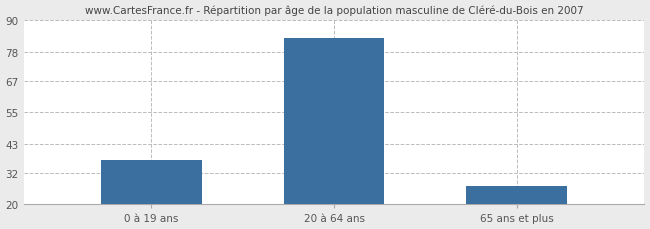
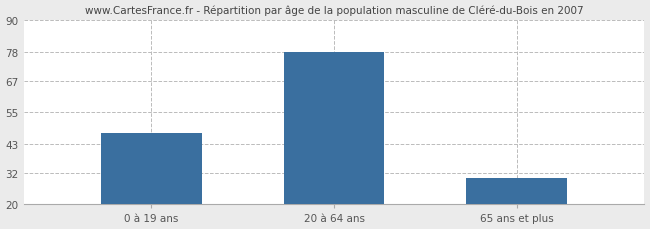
0 à 19 ans: 37 -> 47
20 à 64 ans: 83 -> 78
65 ans et plus: 27 -> 30
